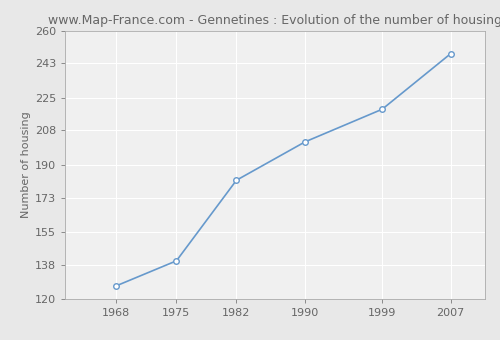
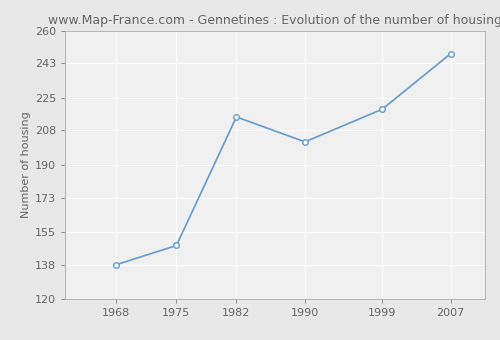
1968: 127 -> 138
1975: 140 -> 148
1982: 182 -> 215
